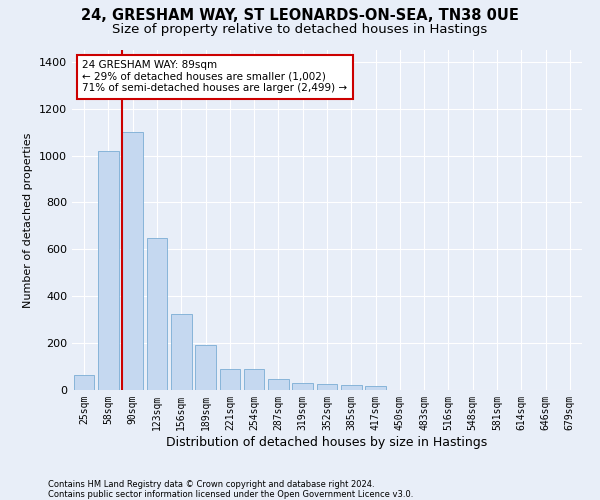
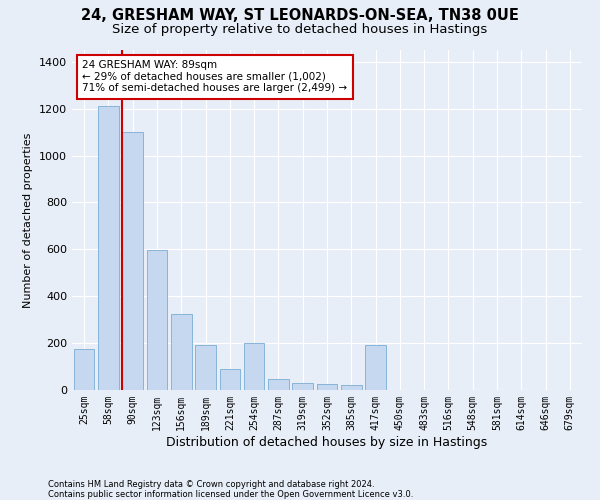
25sqm: 62 -> 175
58sqm: 1020 -> 1210
123sqm: 650 -> 595
254sqm: 88 -> 200
417sqm: 15 -> 190
